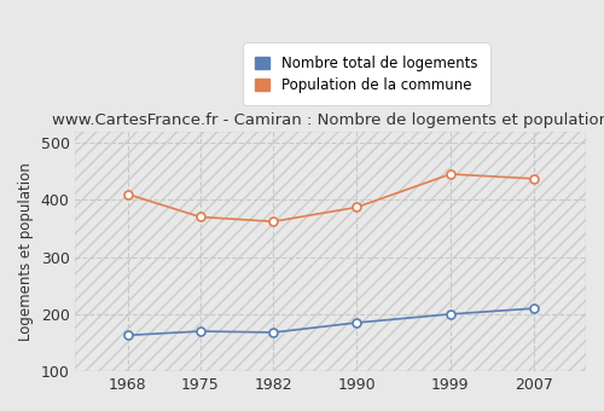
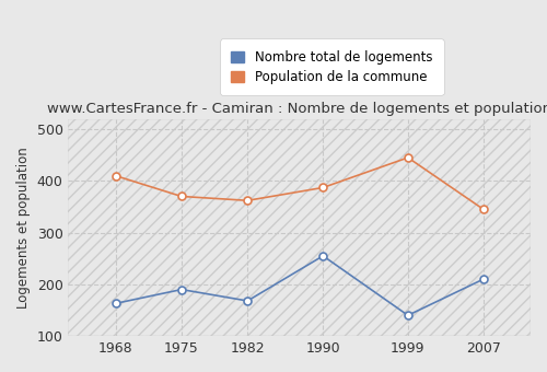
Nombre total de logements/1975: 170 -> 190
Nombre total de logements/1990: 185 -> 255
Nombre total de logements/1999: 200 -> 140
Population de la commune/2007: 437 -> 345
